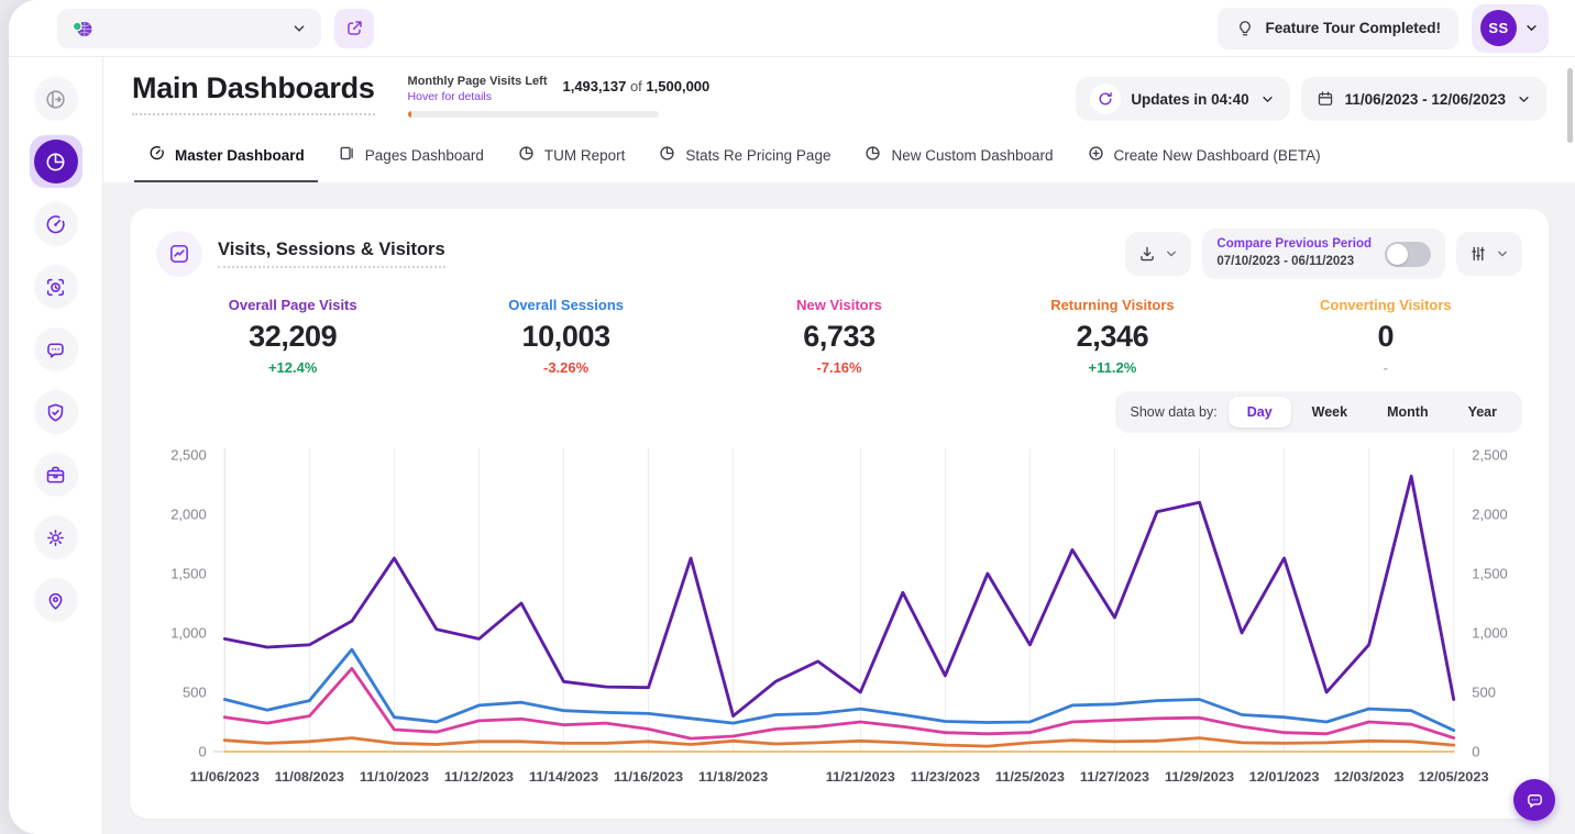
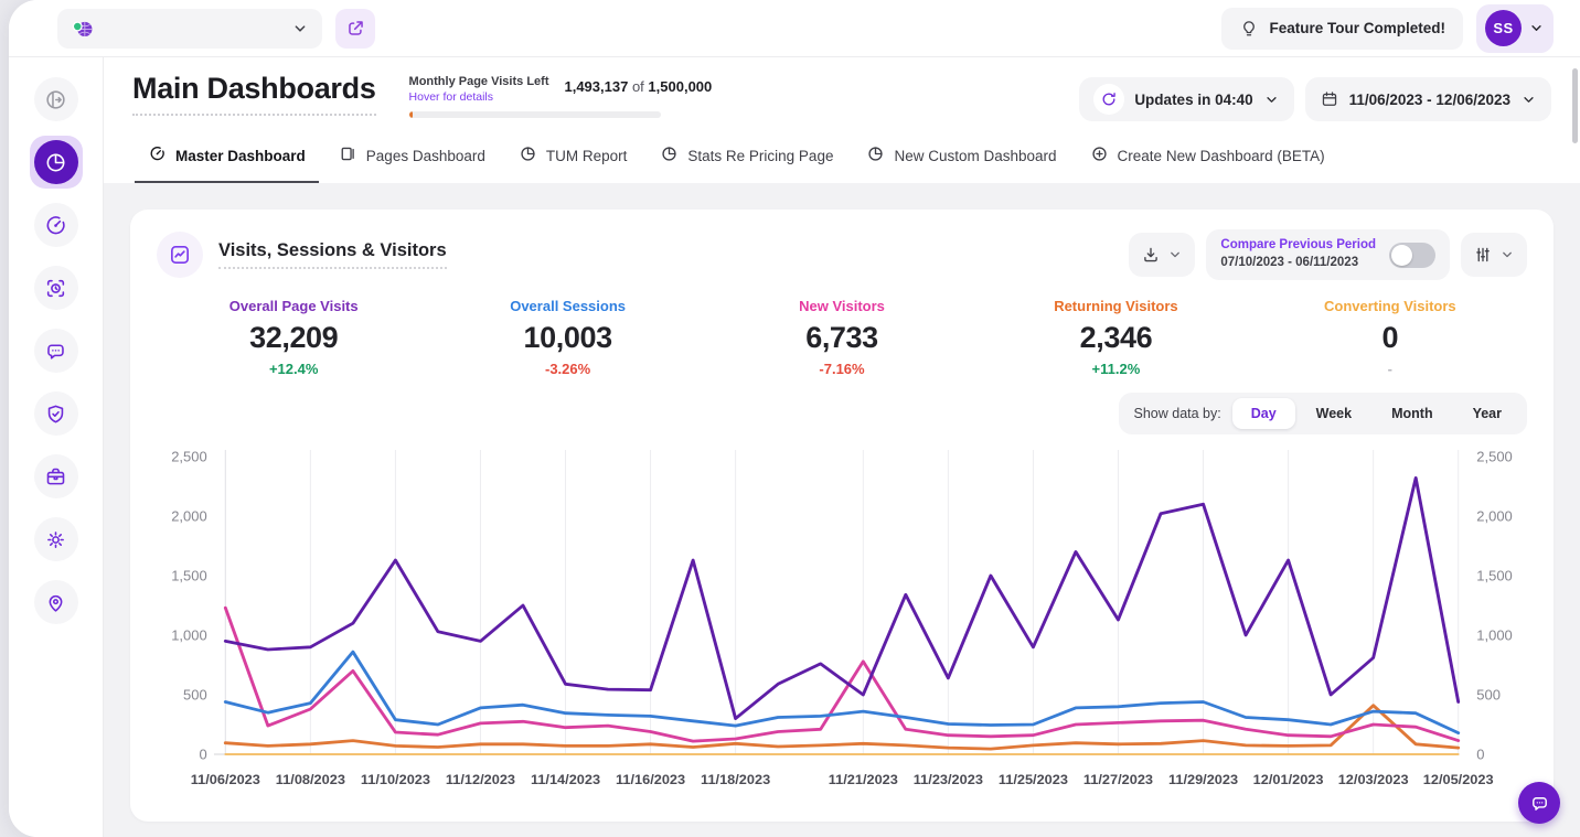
New Visitors/11/06/2023: 290 -> 1230
New Visitors/11/08/2023: 300 -> 380
New Visitors/11/21/2023: 250 -> 780
Overall Page Visits/12/03/2023: 900 -> 810
Returning Visitors/12/03/2023: 90 -> 410
